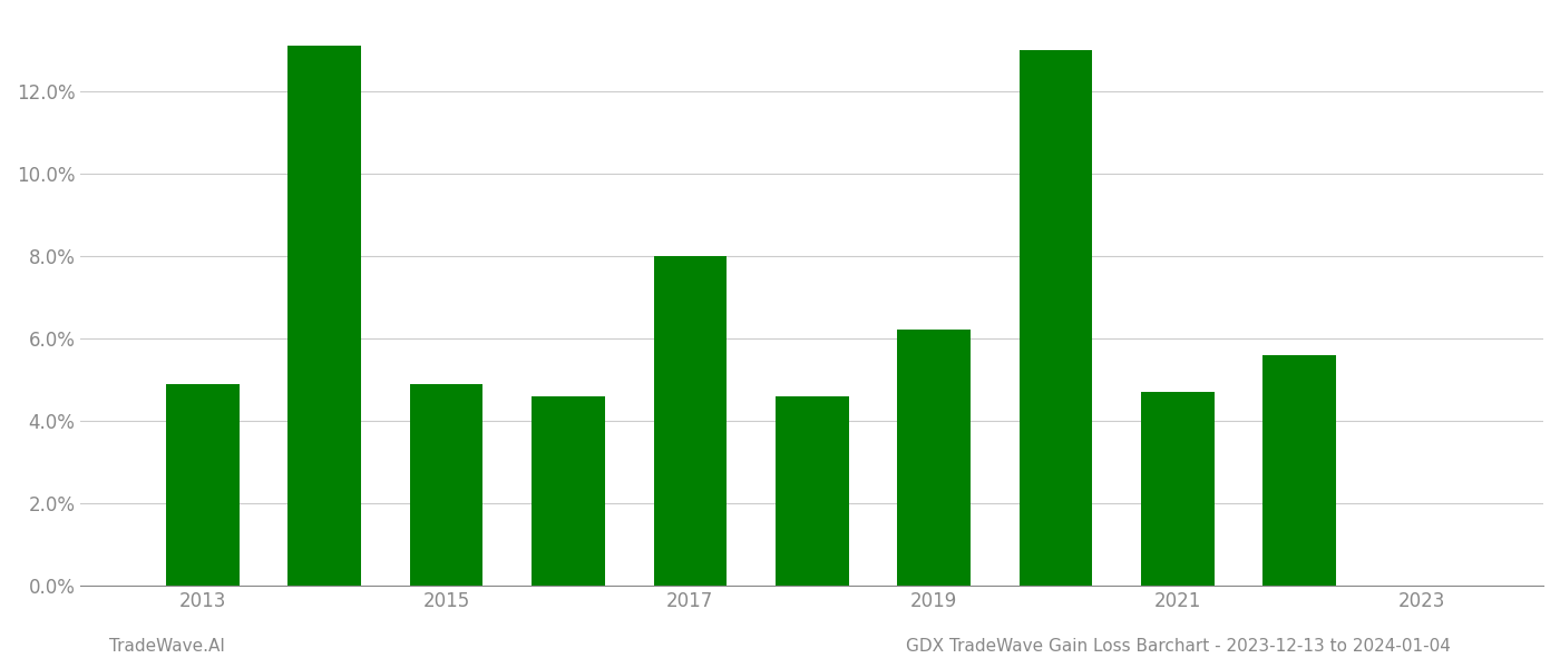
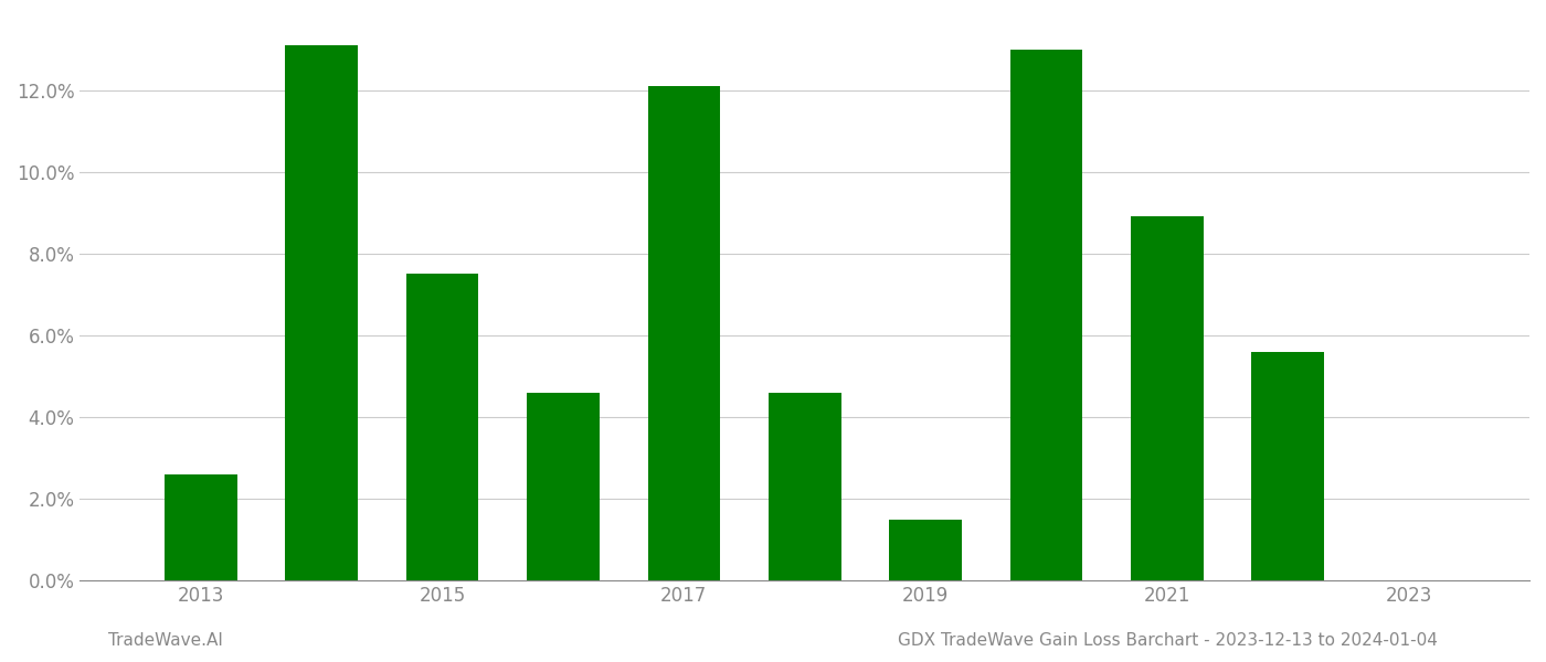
2013: 4.9% -> 2.6%
2015: 4.9% -> 7.5%
2017: 8.0% -> 12.1%
2019: 6.2% -> 1.5%
2021: 4.7% -> 8.9%
